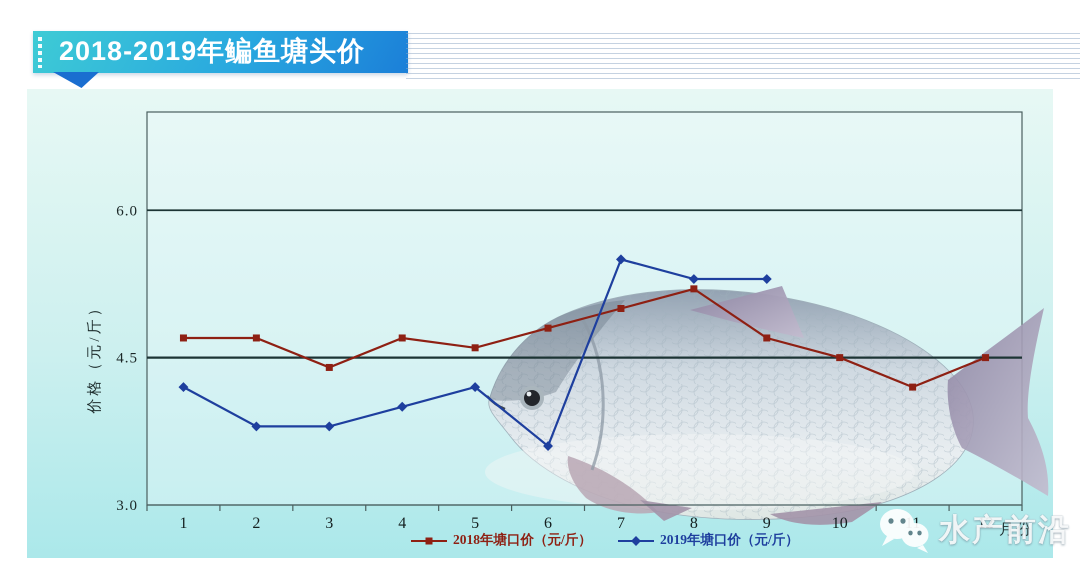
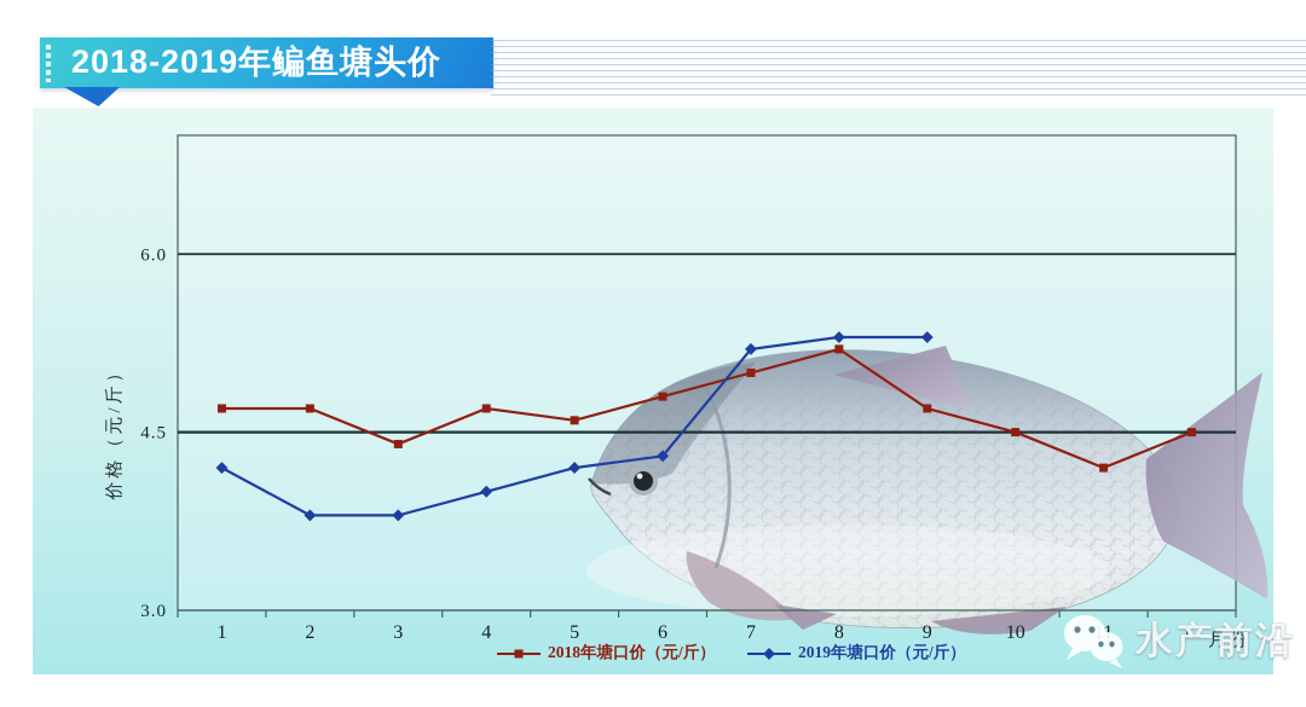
2019年塘口价（元/斤）/6: 3.6 -> 4.3
2019年塘口价（元/斤）/7: 5.5 -> 5.2
